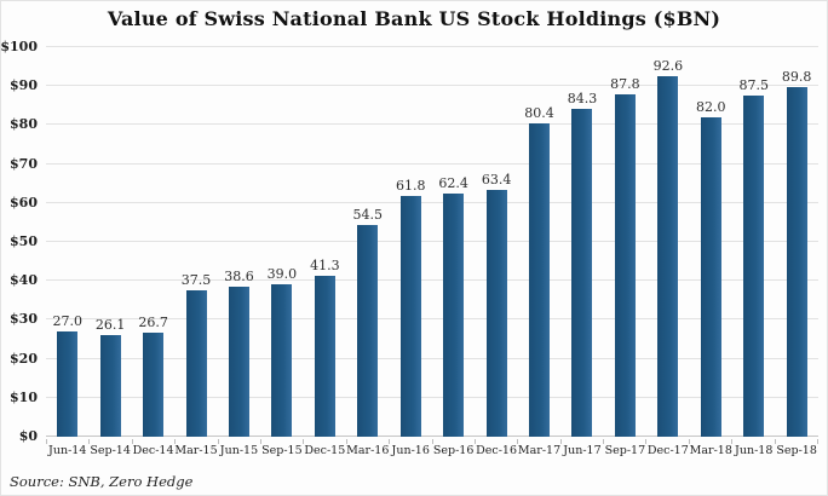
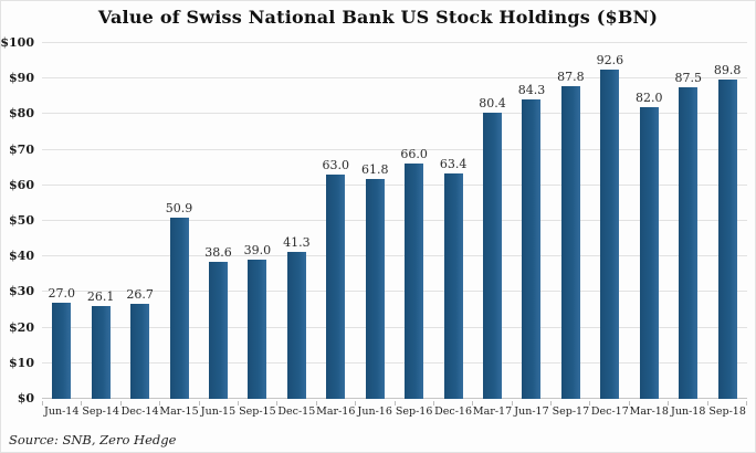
Mar-15: 37.5 -> 50.9
Mar-16: 54.5 -> 63.0
Sep-16: 62.4 -> 66.0
